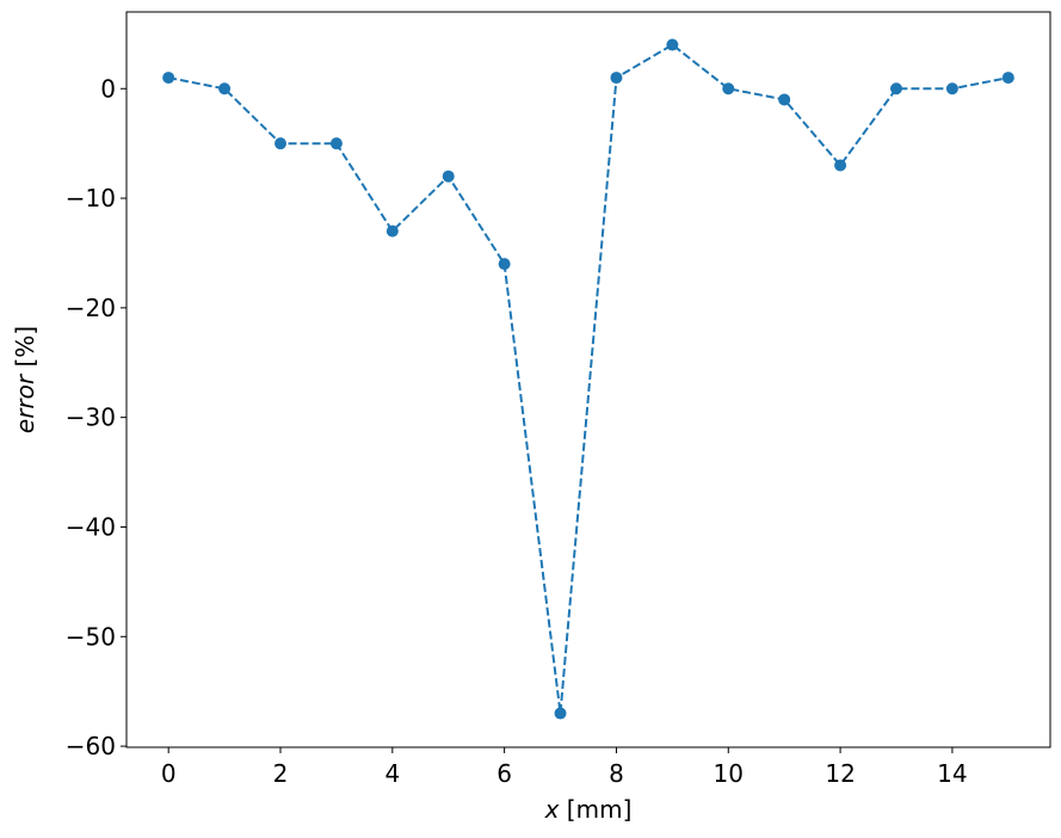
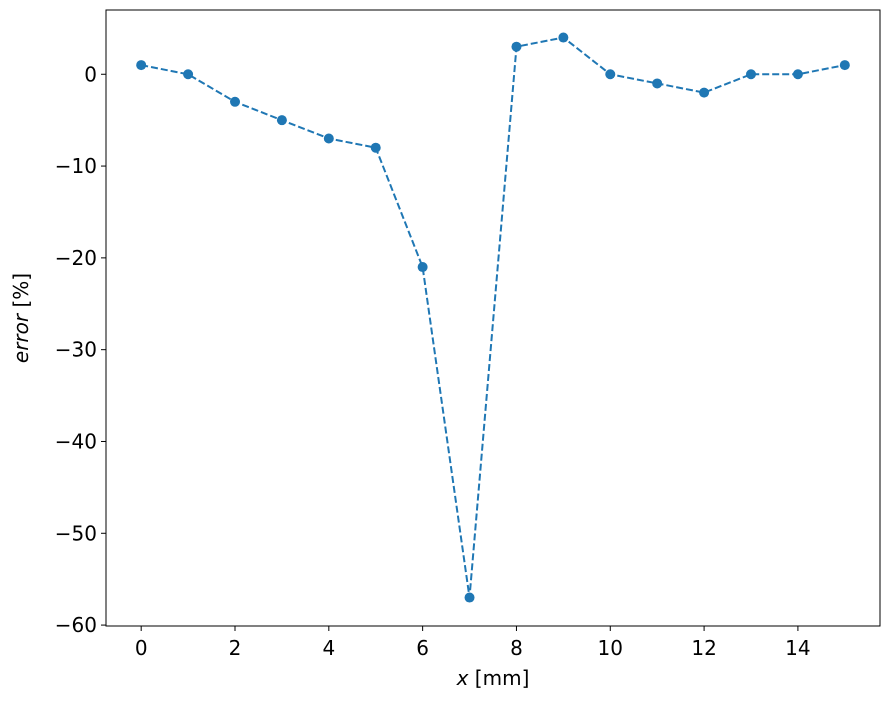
2: -5 -> -3
4: -13 -> -7
6: -16 -> -21
8: 1 -> 3
12: -7 -> -2
